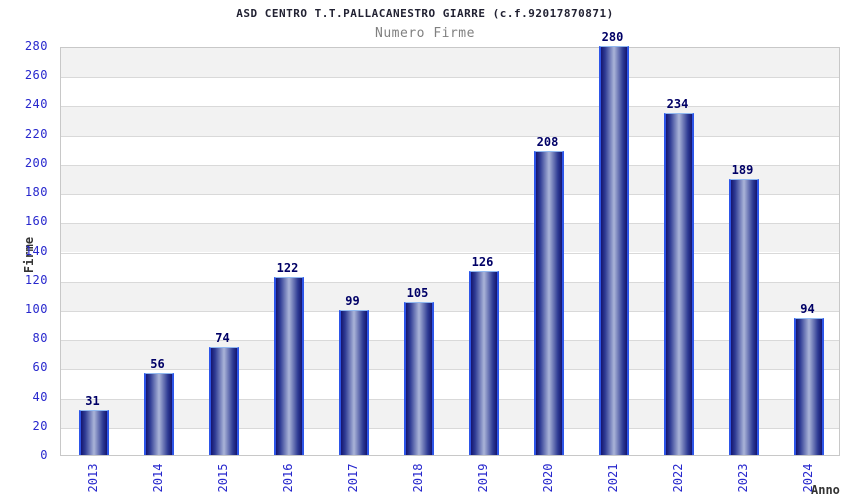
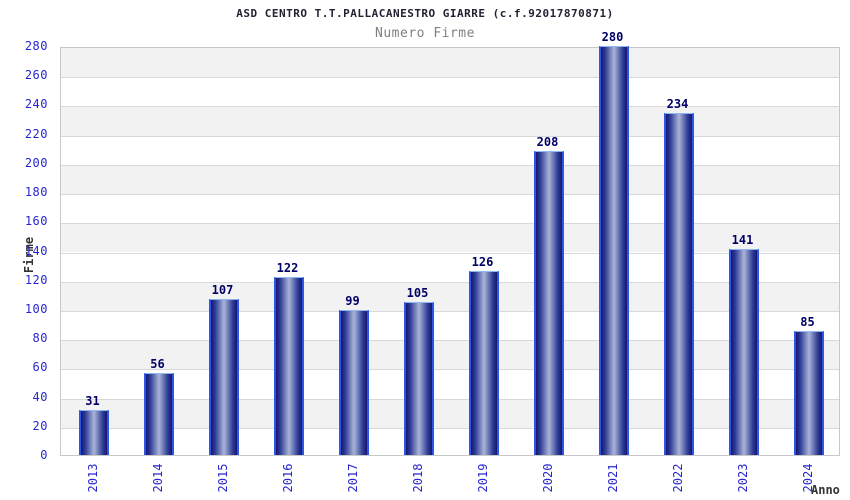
2015: 74 -> 107
2023: 189 -> 141
2024: 94 -> 85
